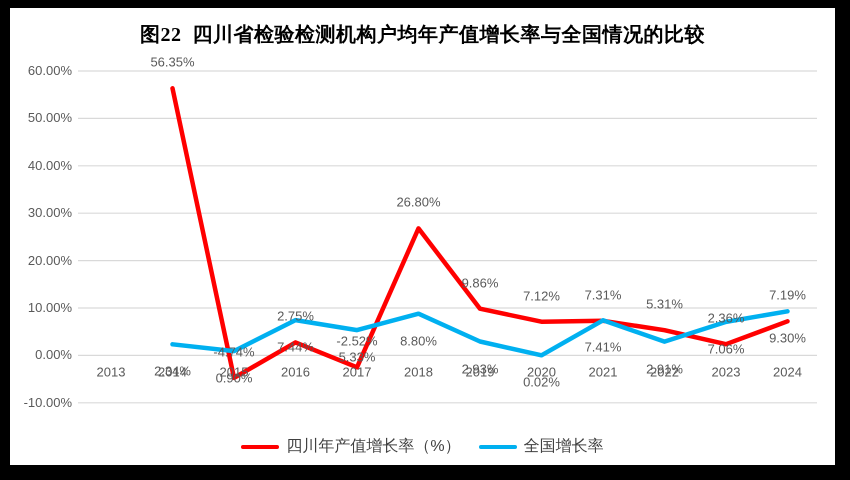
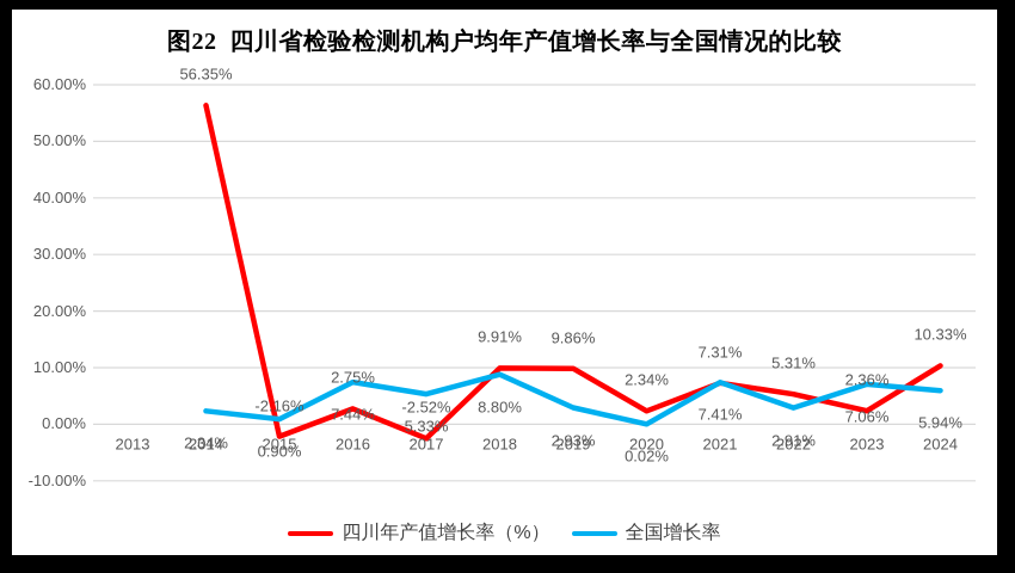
四川年产值增长率（%）/2015: -4.74% -> -2.16%
四川年产值增长率（%）/2018: 26.80% -> 9.91%
四川年产值增长率（%）/2020: 7.12% -> 2.34%
四川年产值增长率（%）/2024: 7.19% -> 10.33%
全国增长率/2024: 9.30% -> 5.94%
